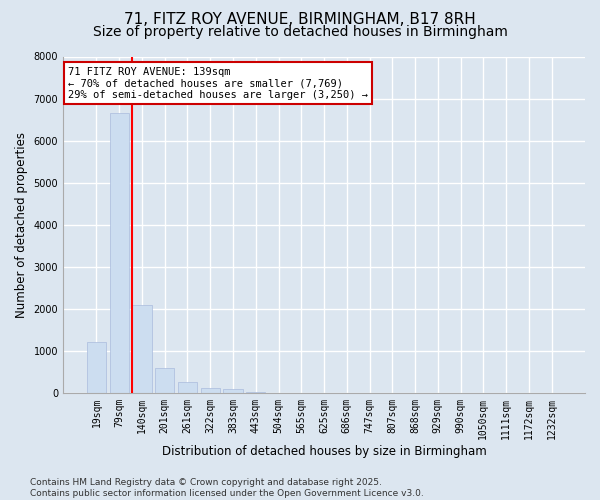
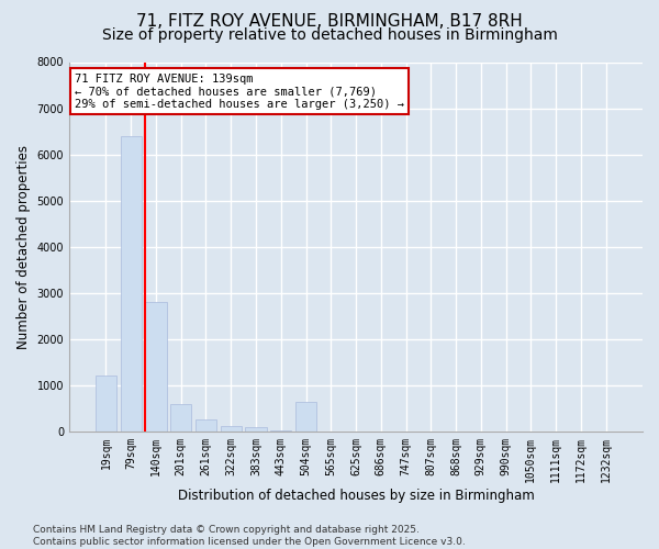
79sqm: 6650 -> 6400
140sqm: 2100 -> 2800
504sqm: 10 -> 650
